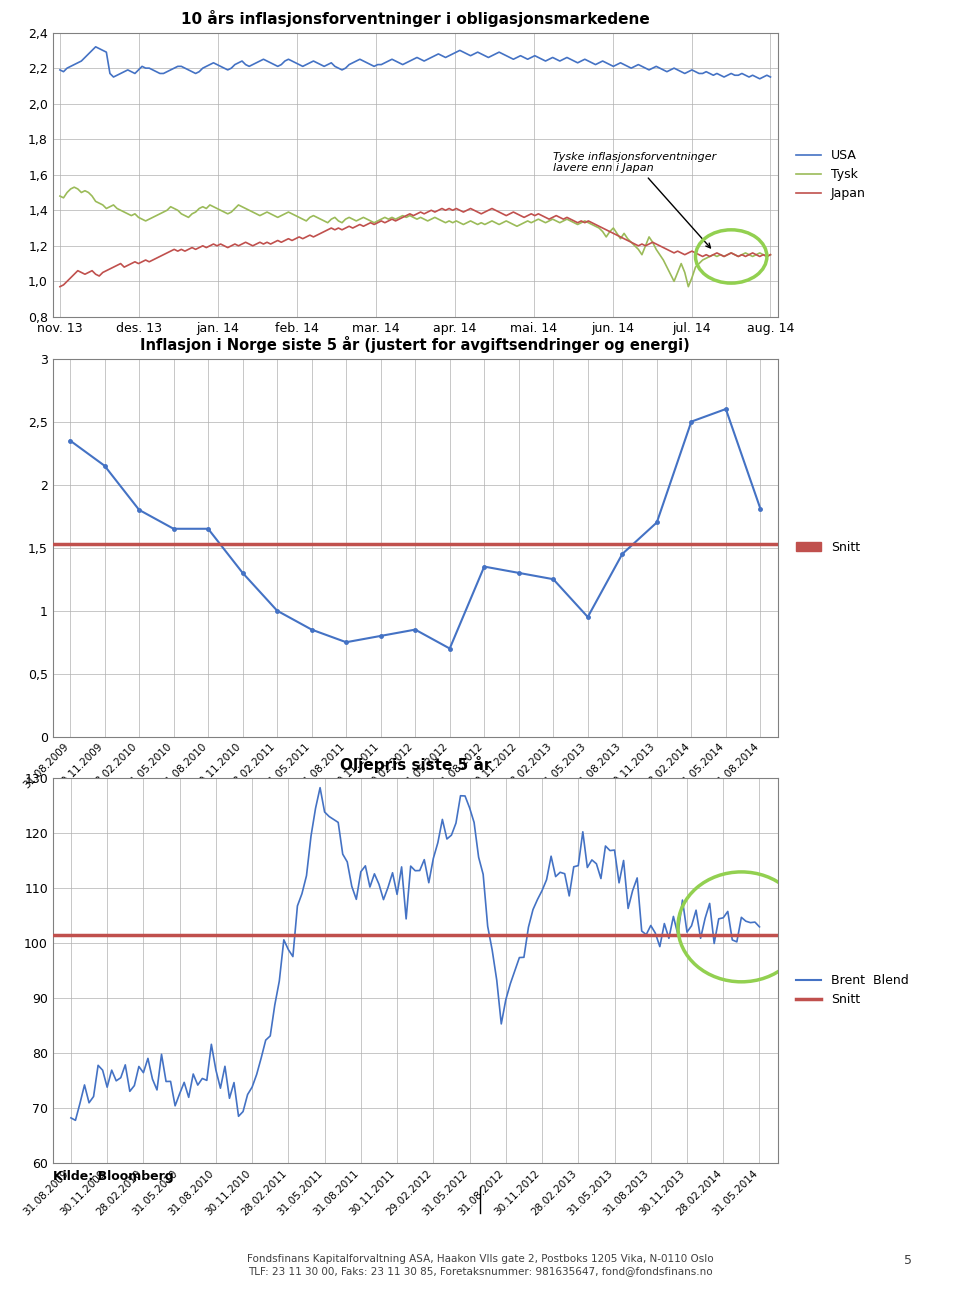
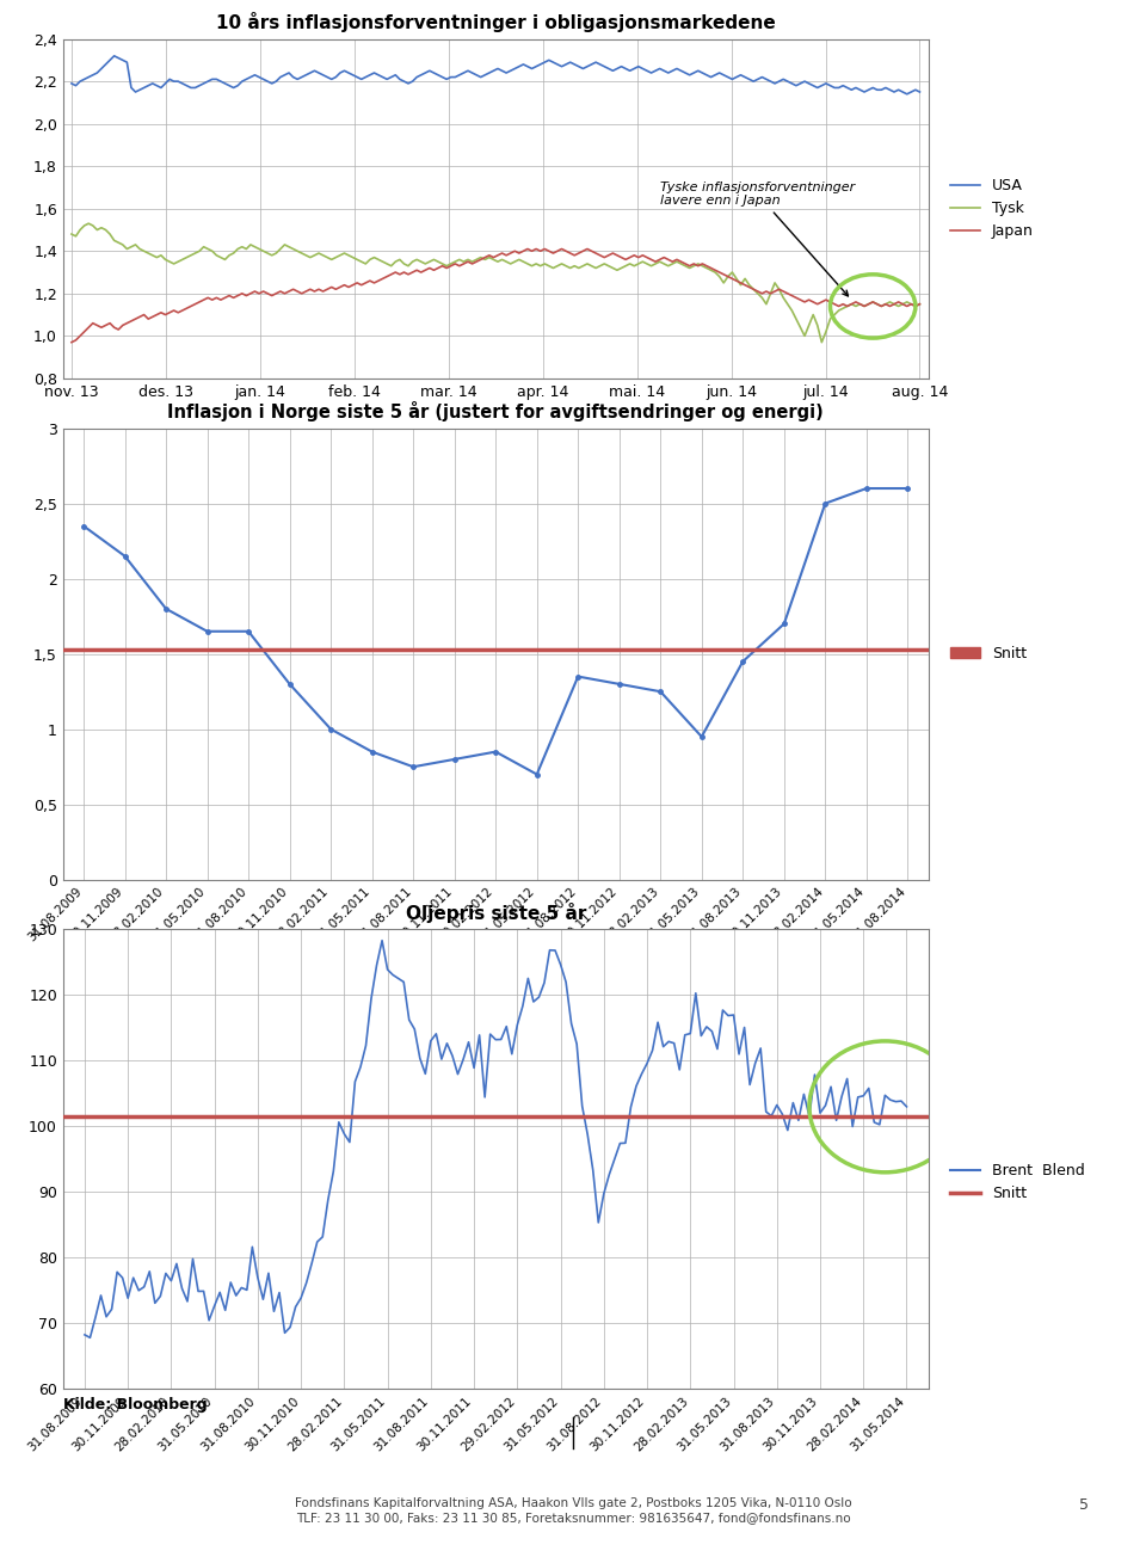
31.08.2014: 1,81 -> 2,60
